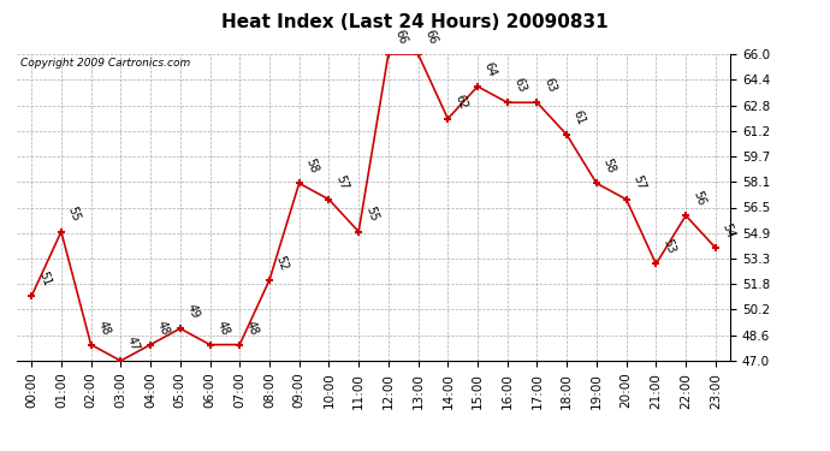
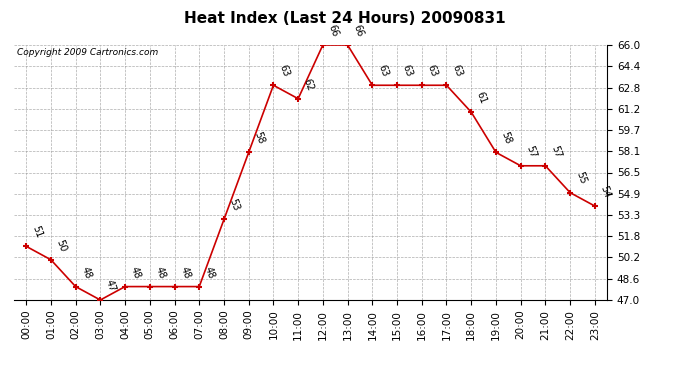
01:00: 55 -> 50
05:00: 49 -> 48
08:00: 52 -> 53
10:00: 57 -> 63
11:00: 55 -> 62
14:00: 62 -> 63
15:00: 64 -> 63
21:00: 53 -> 57
22:00: 56 -> 55
